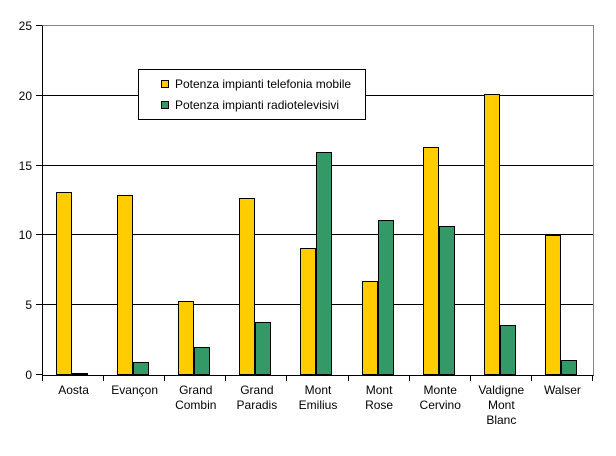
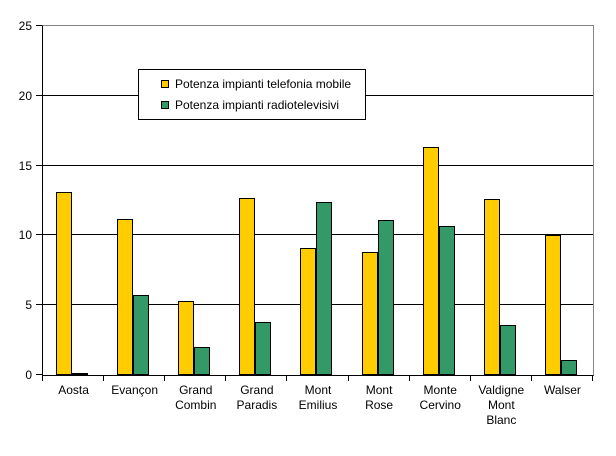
Potenza impianti telefonia mobile/Evançon: 12.9 -> 11.2
Potenza impianti radiotelevisivi/Evançon: 0.9 -> 5.7
Potenza impianti radiotelevisivi/Mont Emilius: 16.0 -> 12.4
Potenza impianti telefonia mobile/Mont Rose: 6.7 -> 8.8
Potenza impianti telefonia mobile/Valdigne Mont Blanc: 20.1 -> 12.6
